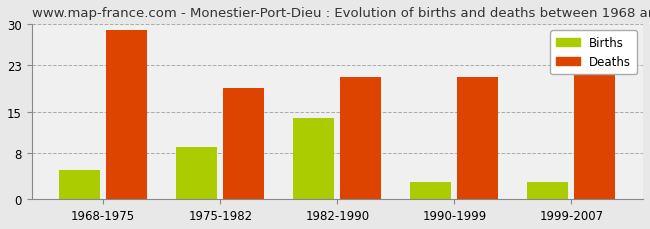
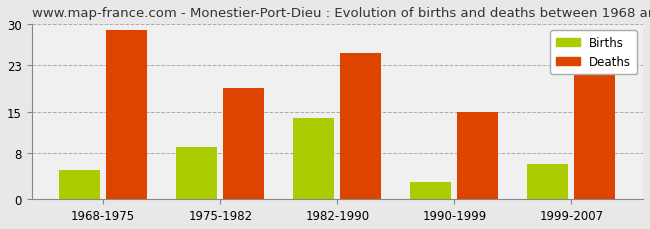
Deaths/1982-1990: 21 -> 25
Deaths/1990-1999: 21 -> 15
Births/1999-2007: 3 -> 6
